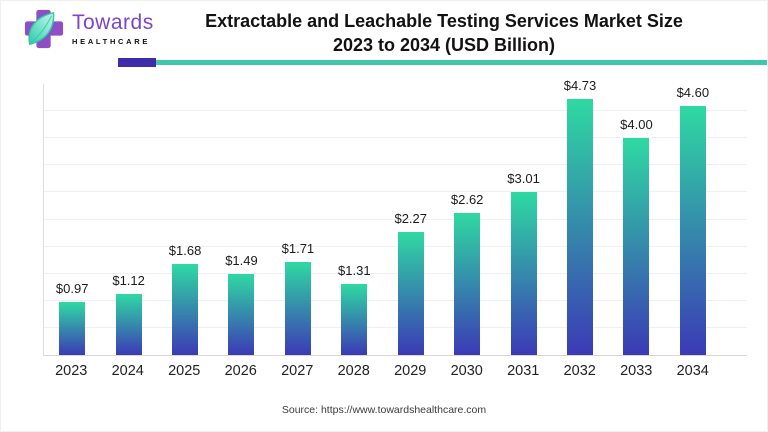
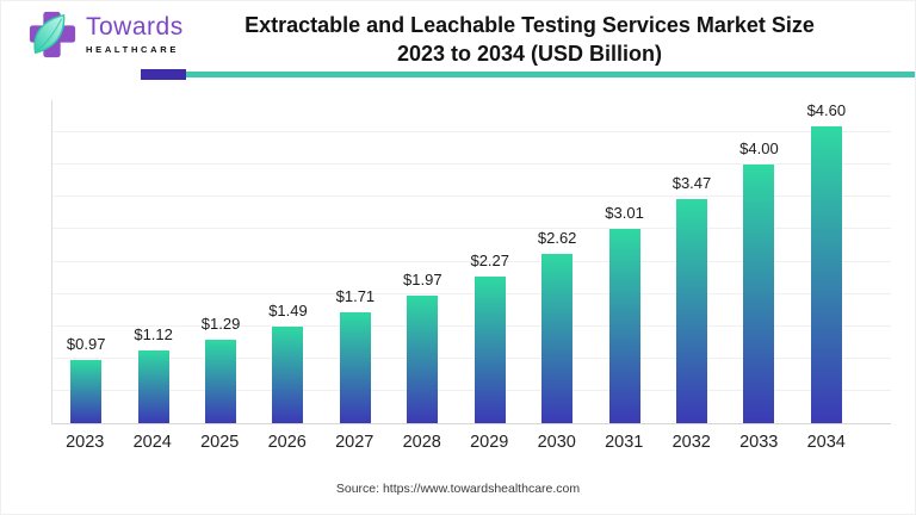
2025: $1.68 -> $1.29
2028: $1.31 -> $1.97
2032: $4.73 -> $3.47
